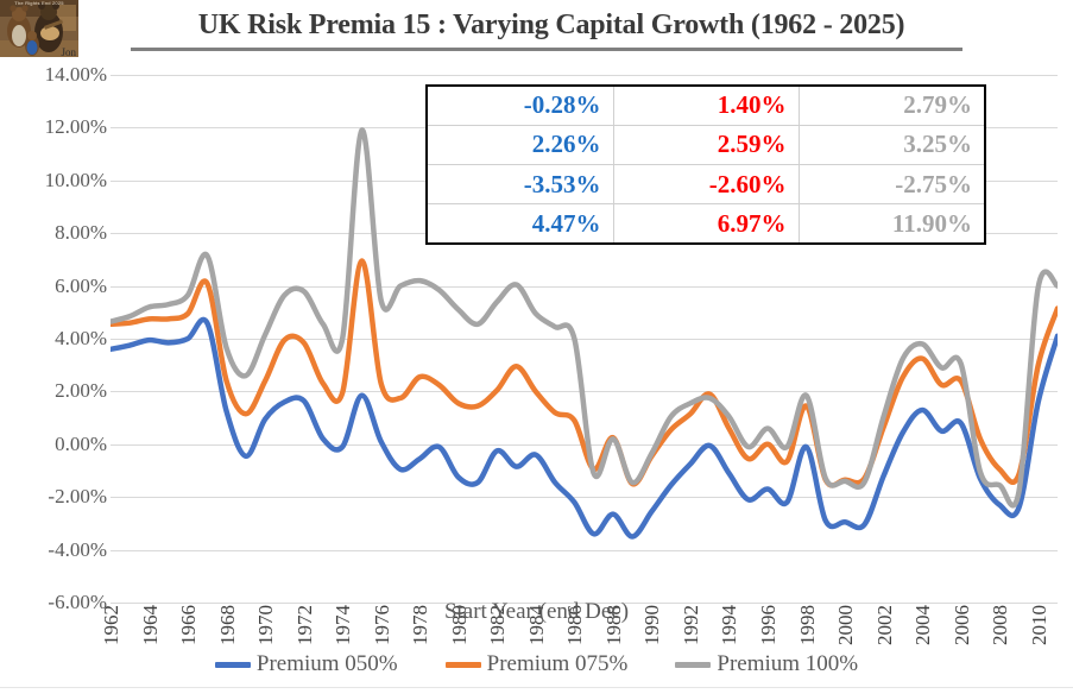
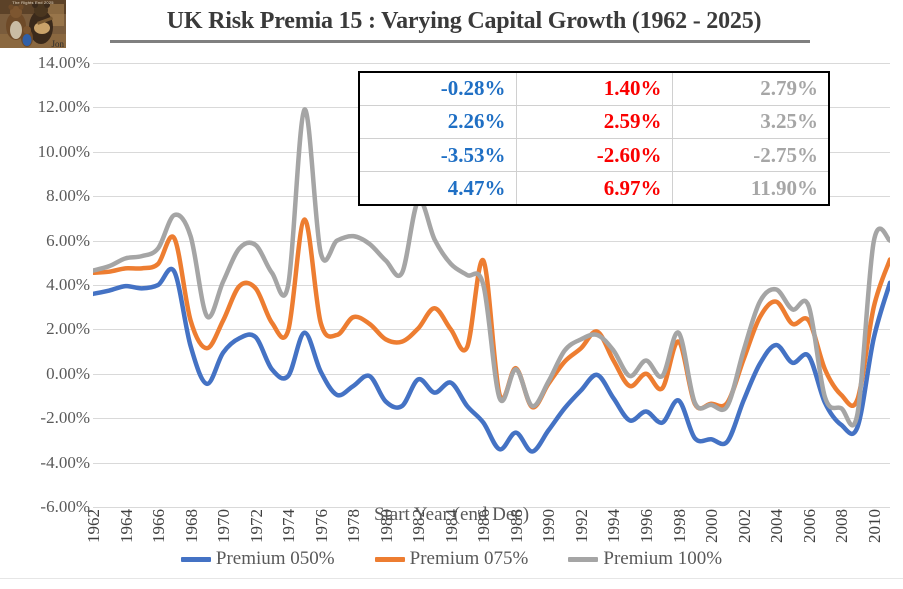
Premium 100%/1968: 3.6% -> 6.2%
Premium 100%/1982: 5.4% -> 7.8%
Premium 075%/1986: 0.9% -> 5.1%
Premium 050%/1998: -0.1% -> -1.2%
